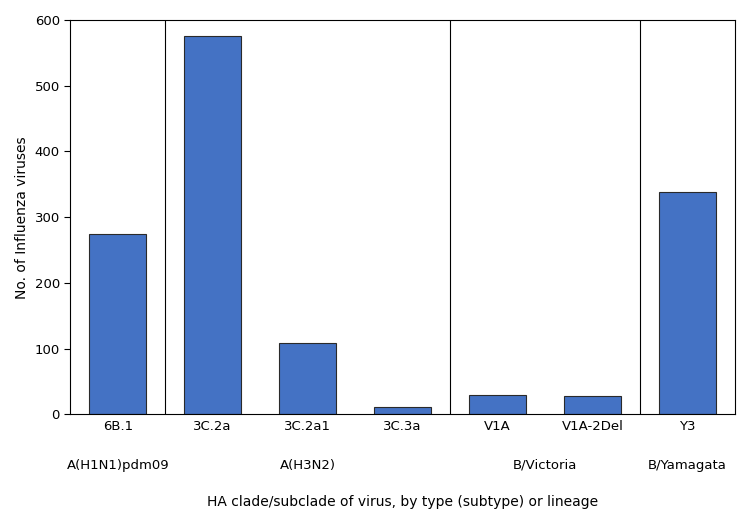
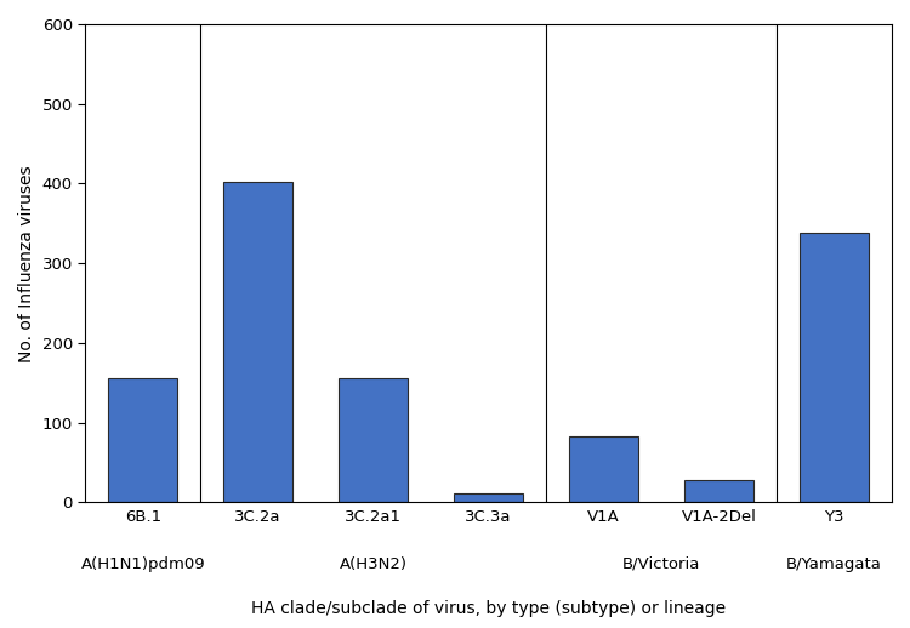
6B.1: 274 -> 156
3C.2a: 575 -> 402
3C.2a1: 108 -> 156
V1A: 29 -> 82
